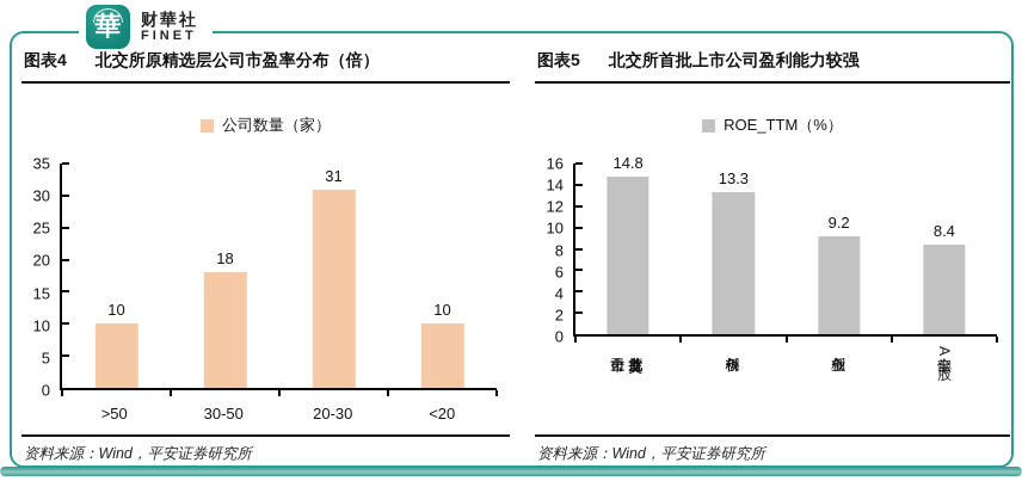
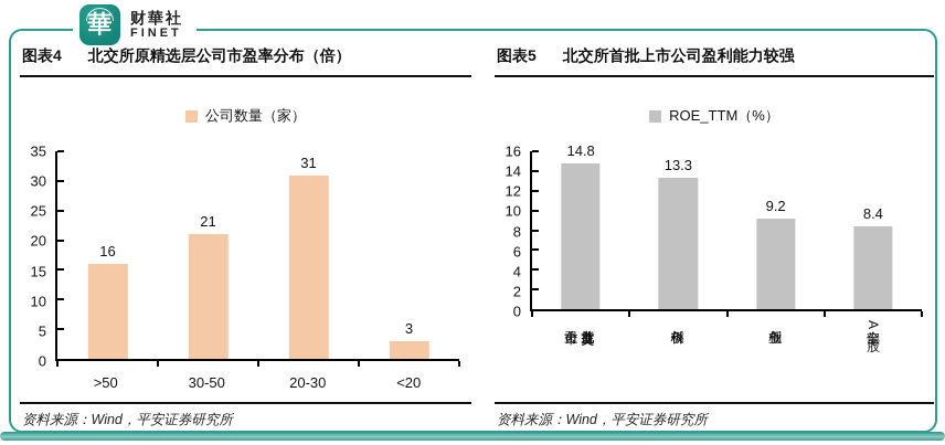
北交所原精选层公司市盈率分布（倍）/>50: 10 -> 16
北交所原精选层公司市盈率分布（倍）/30-50: 18 -> 21
北交所原精选层公司市盈率分布（倍）/<20: 10 -> 3
